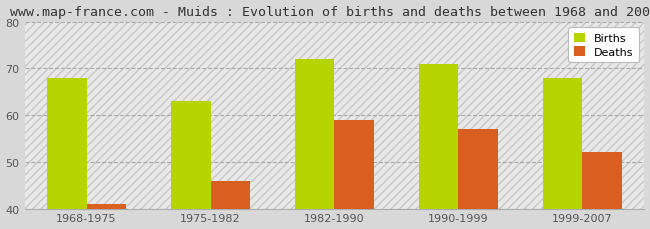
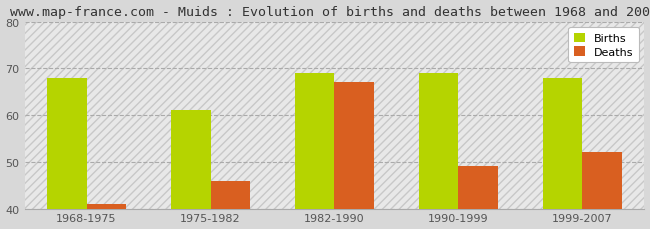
Births/1975-1982: 63 -> 61
Births/1982-1990: 72 -> 69
Deaths/1982-1990: 59 -> 67
Births/1990-1999: 71 -> 69
Deaths/1990-1999: 57 -> 49
